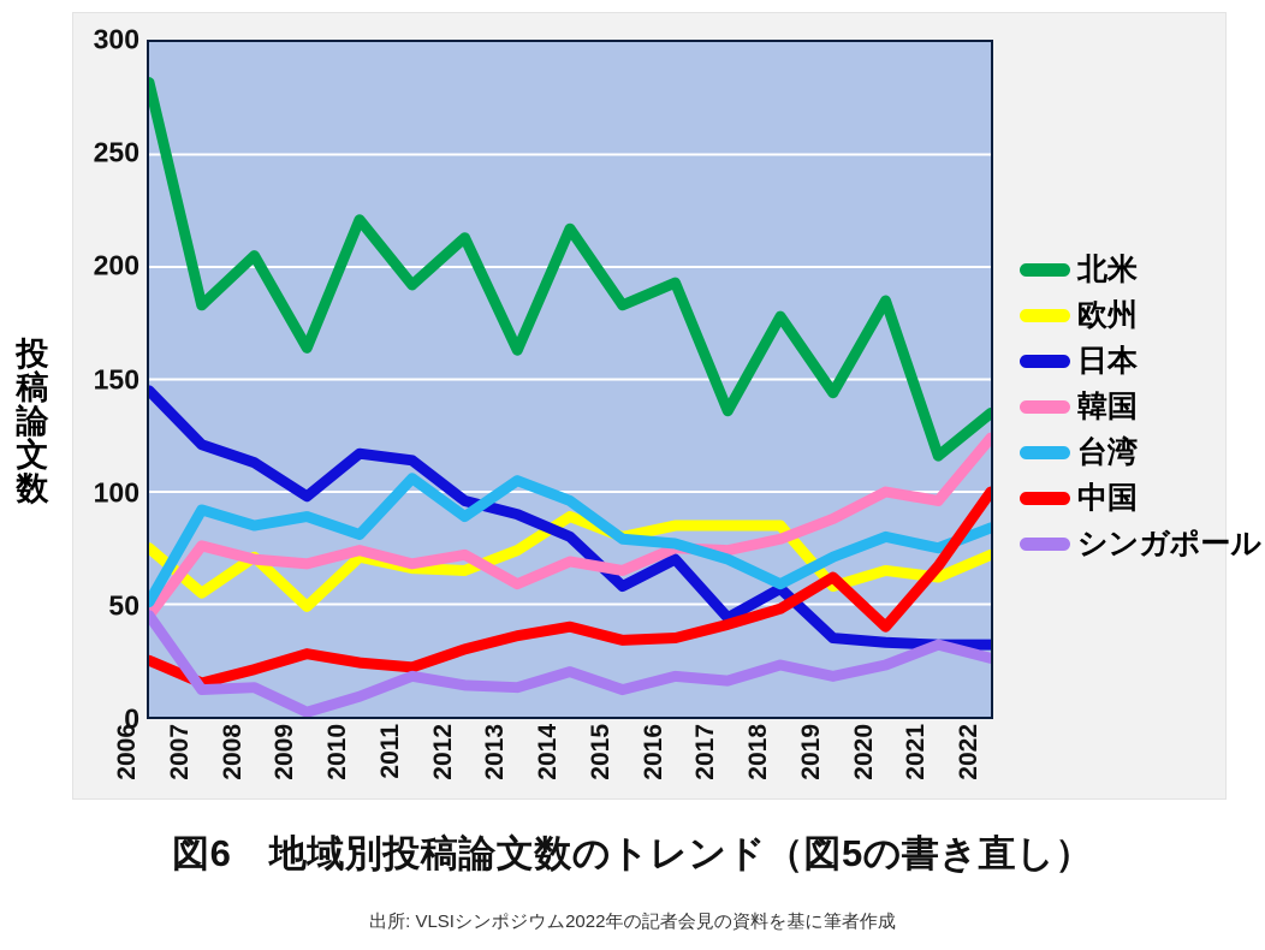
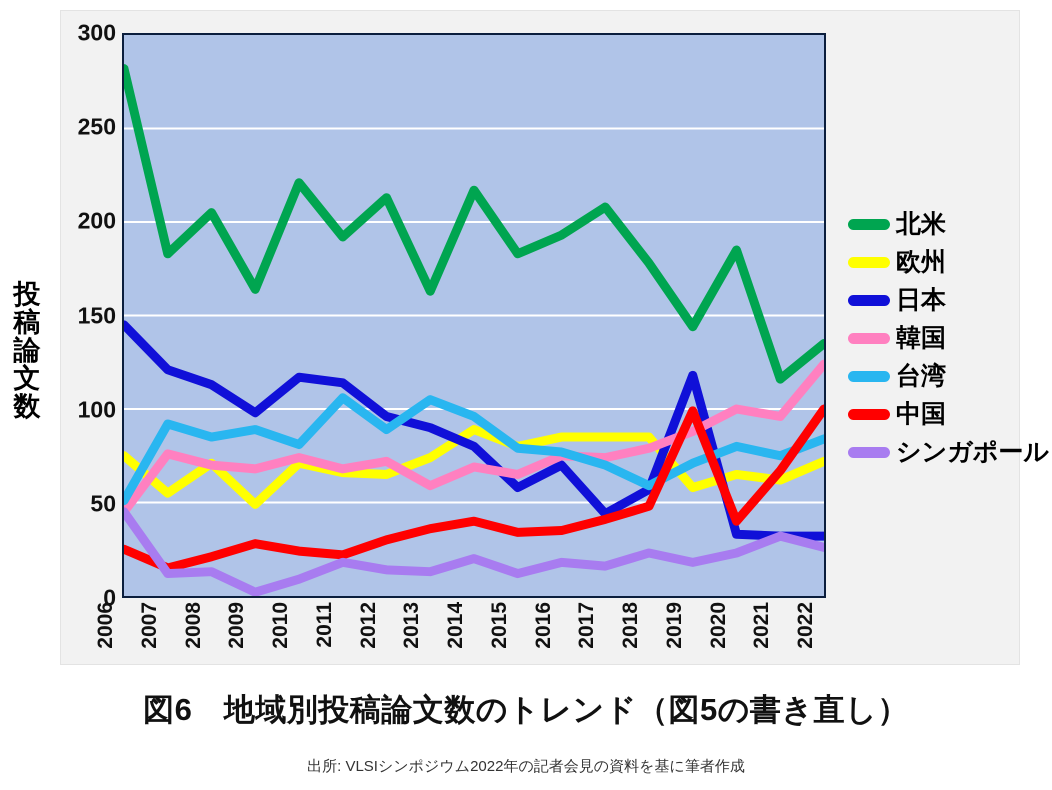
北米/2017: 136 -> 208
日本/2019: 35 -> 118
中国/2019: 62 -> 99
